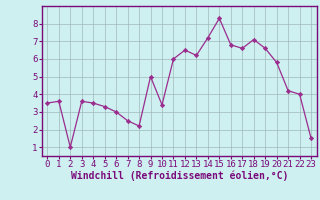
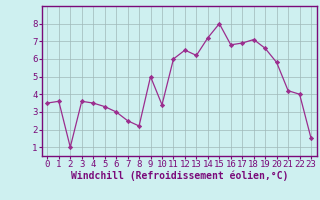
15: 8.3 -> 8.0
17: 6.6 -> 6.9
